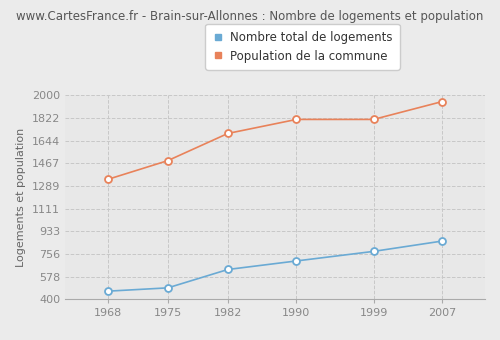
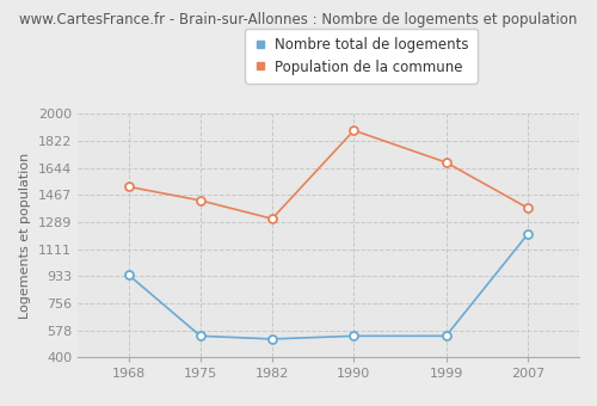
Nombre total de logements/1968: 460 -> 940
Population de la commune/1968: 1340 -> 1520
Nombre total de logements/1975: 490 -> 540
Population de la commune/1975: 1490 -> 1430
Nombre total de logements/1982: 630 -> 520
Population de la commune/1982: 1700 -> 1310
Nombre total de logements/1990: 700 -> 540
Population de la commune/1990: 1810 -> 1890
Nombre total de logements/1999: 780 -> 540
Population de la commune/1999: 1810 -> 1680
Nombre total de logements/2007: 860 -> 1210
Population de la commune/2007: 1950 -> 1380
